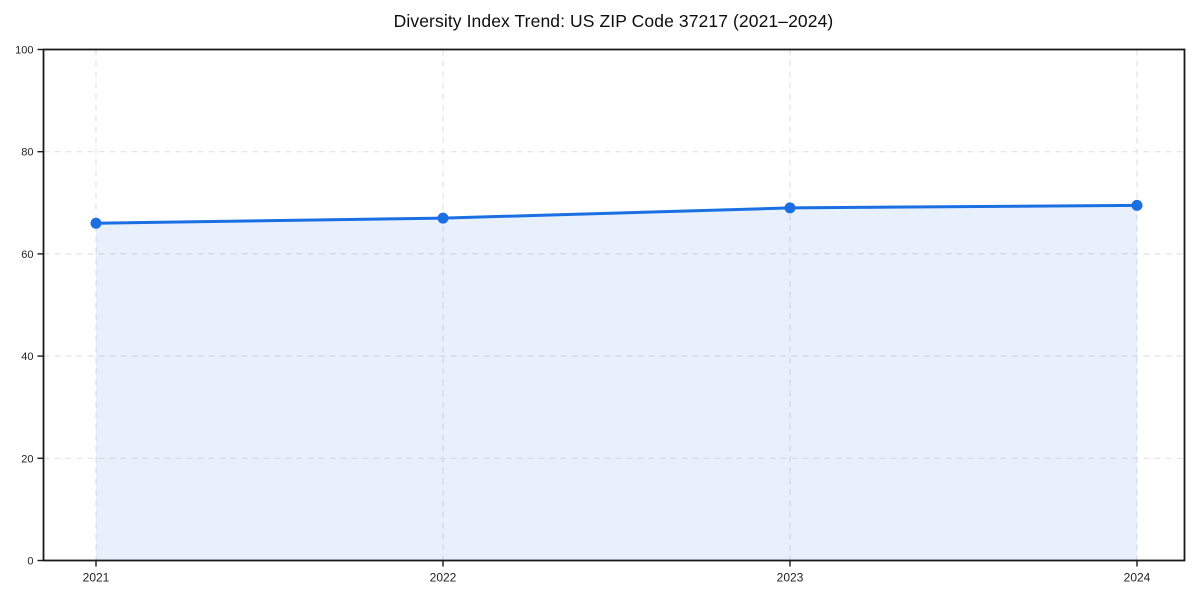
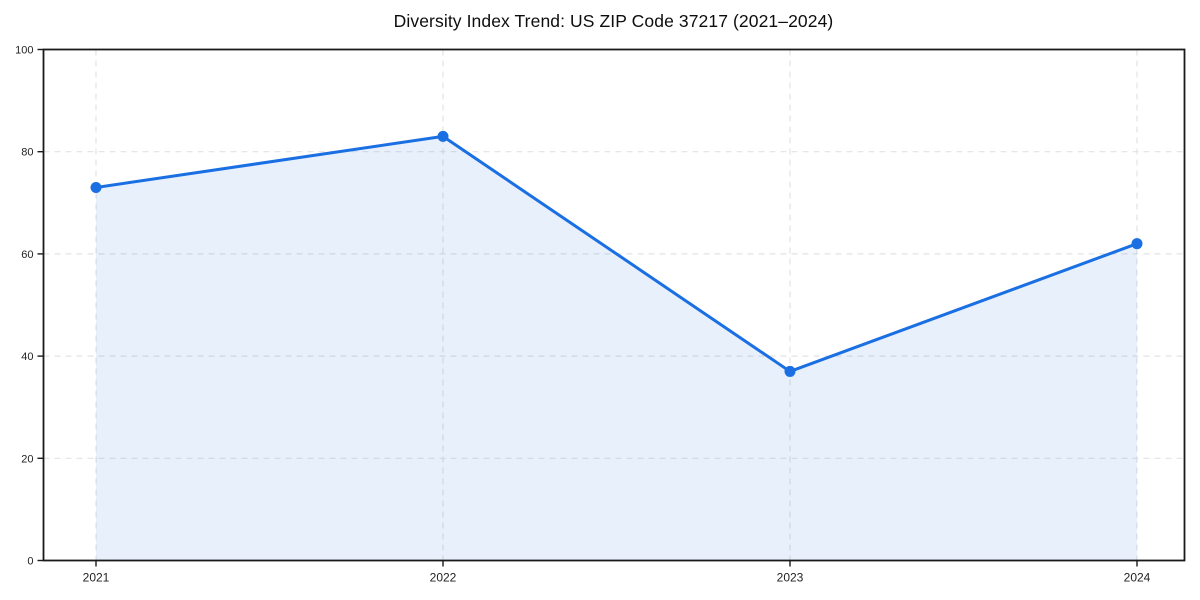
2021: 66 -> 73
2022: 67 -> 83
2023: 69 -> 37
2024: 70 -> 62
